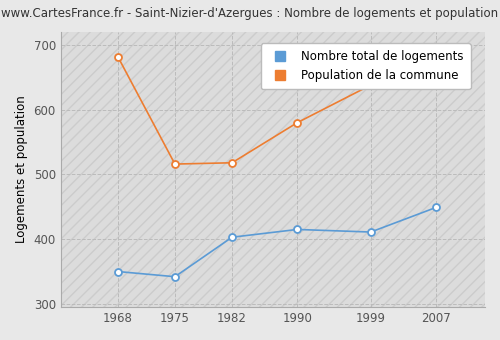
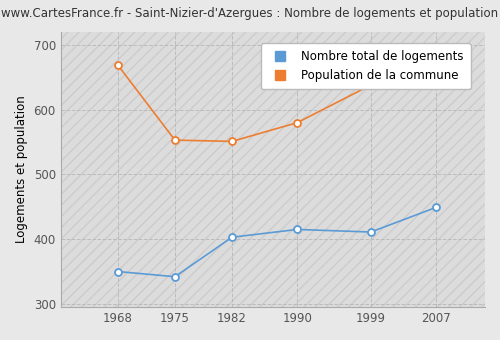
Population de la commune/1968: 682 -> 669
Population de la commune/1975: 516 -> 553
Population de la commune/1982: 518 -> 551
